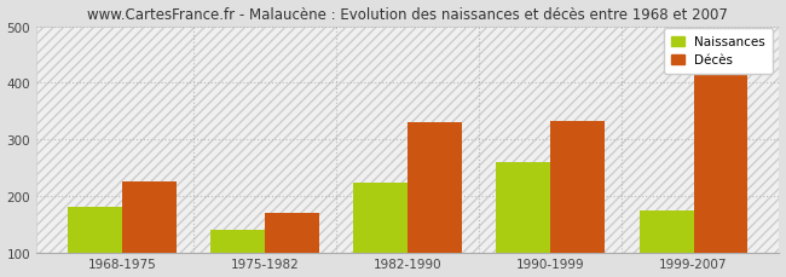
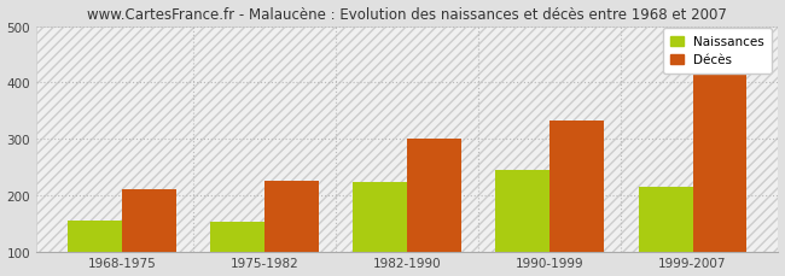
Naissances/1968-1975: 180 -> 155
Décès/1968-1975: 225 -> 210
Naissances/1975-1982: 140 -> 153
Décès/1975-1982: 170 -> 226
Décès/1982-1990: 330 -> 300
Naissances/1990-1999: 260 -> 245
Naissances/1999-2007: 175 -> 214
